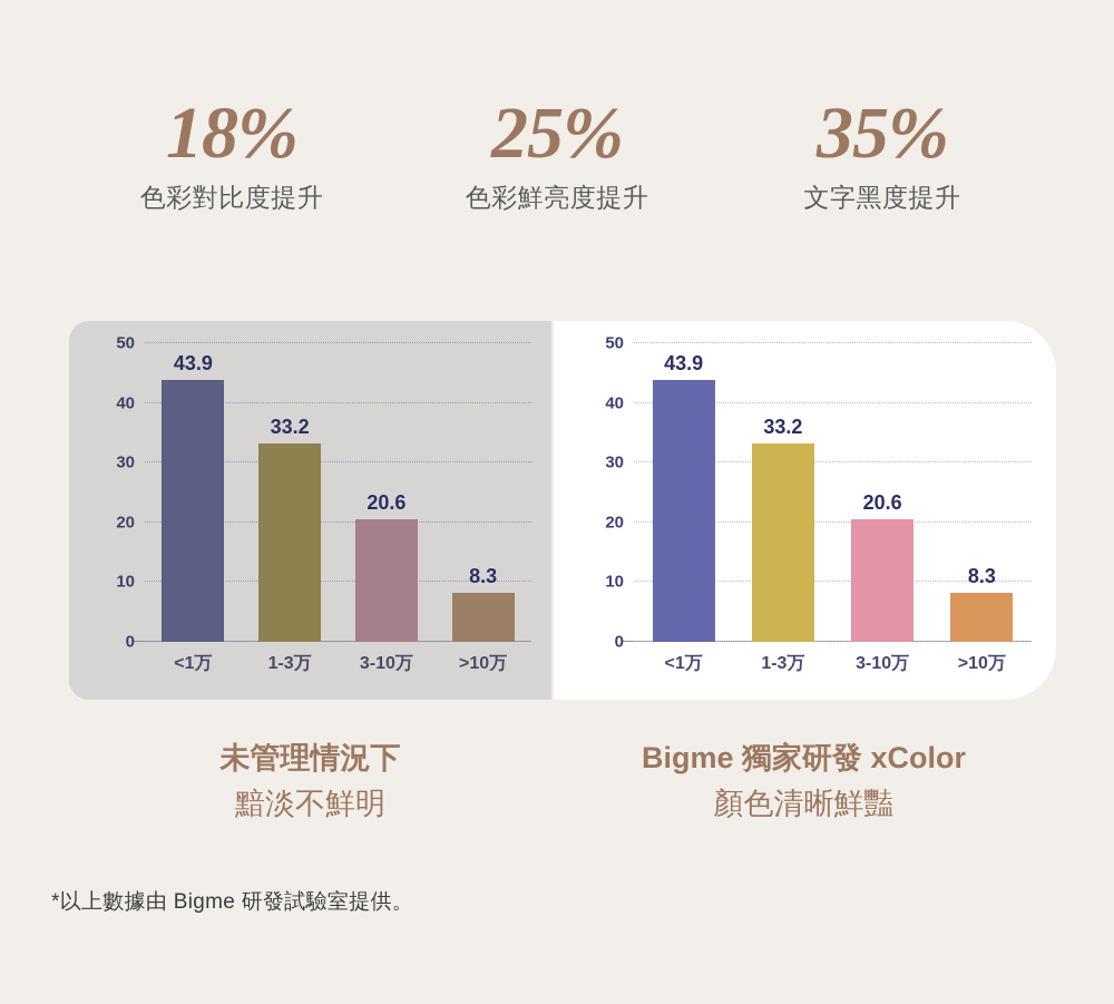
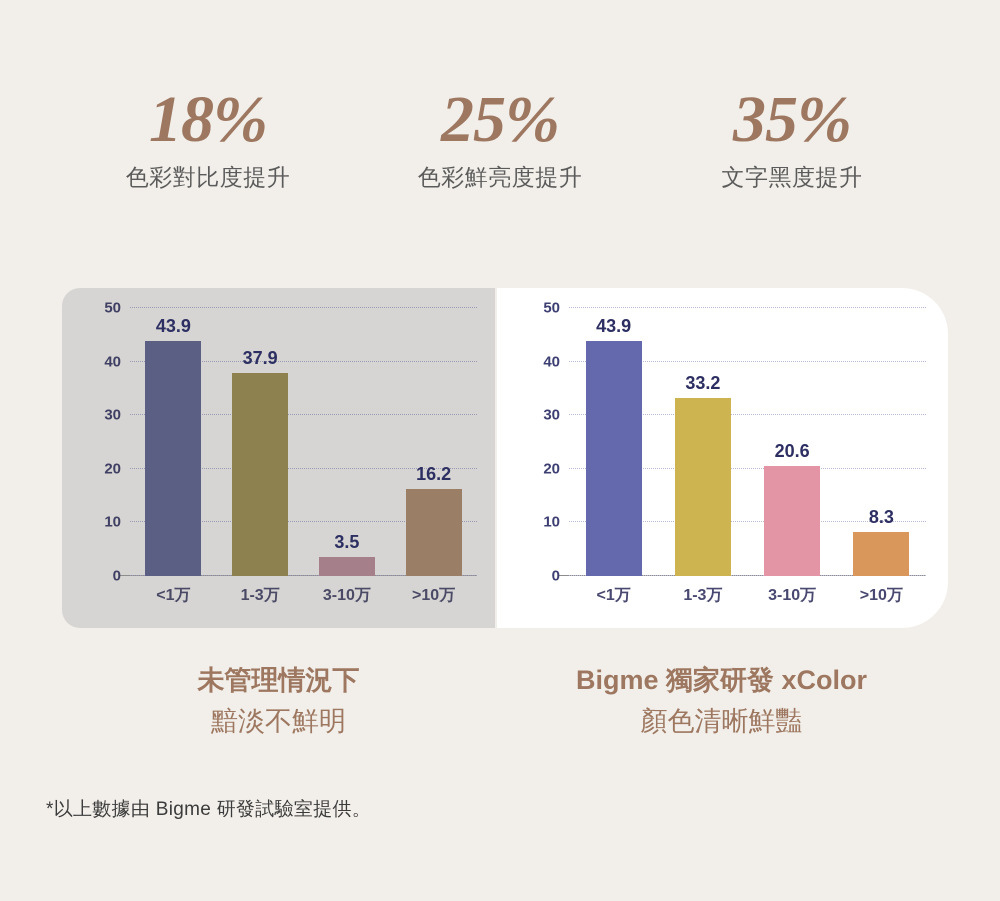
未管理情況下 黯淡不鮮明/1-3万: 33.2 -> 37.9
未管理情況下 黯淡不鮮明/3-10万: 20.6 -> 3.5
未管理情況下 黯淡不鮮明/>10万: 8.3 -> 16.2
